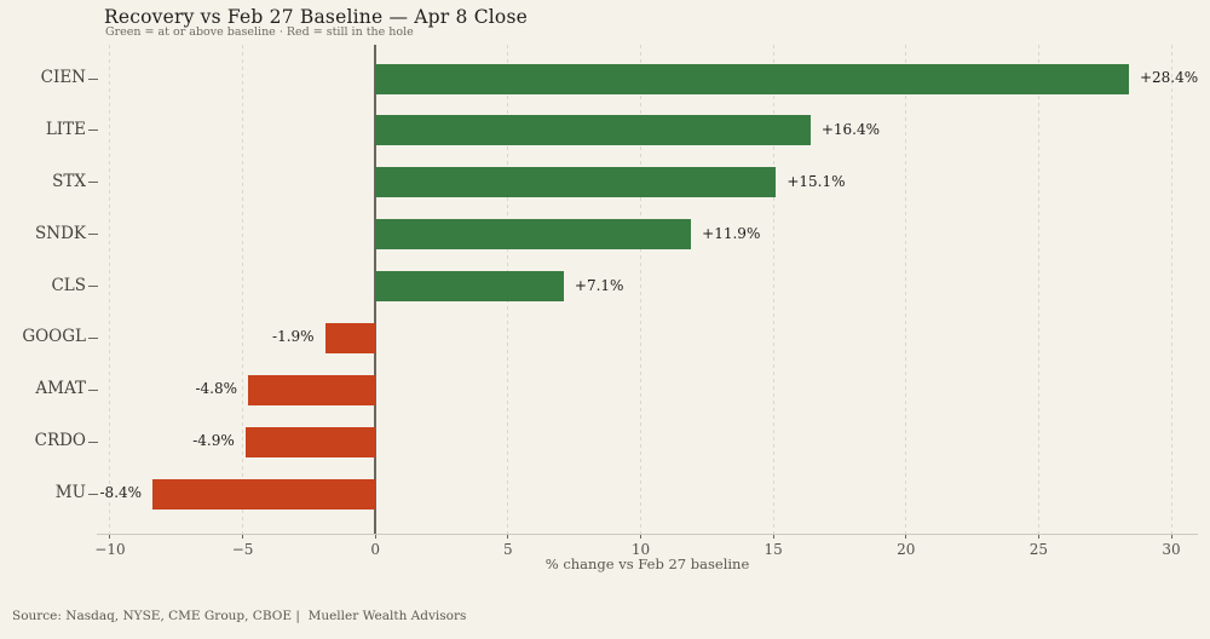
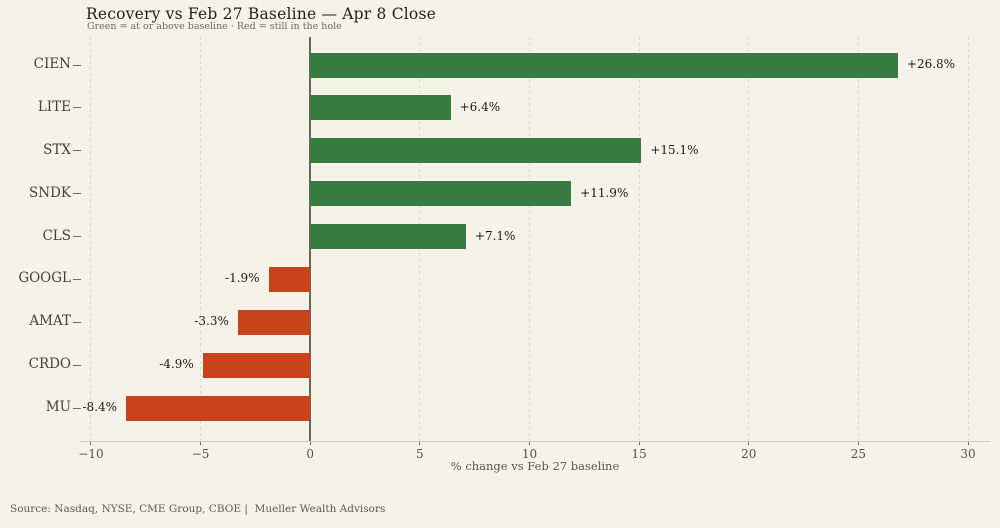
CIEN: +28.4% -> +26.8%
LITE: +16.4% -> +6.4%
AMAT: -4.8% -> -3.3%
